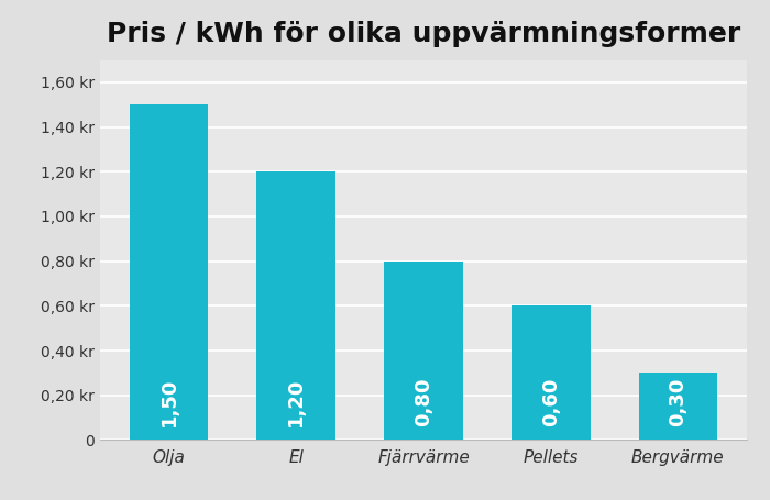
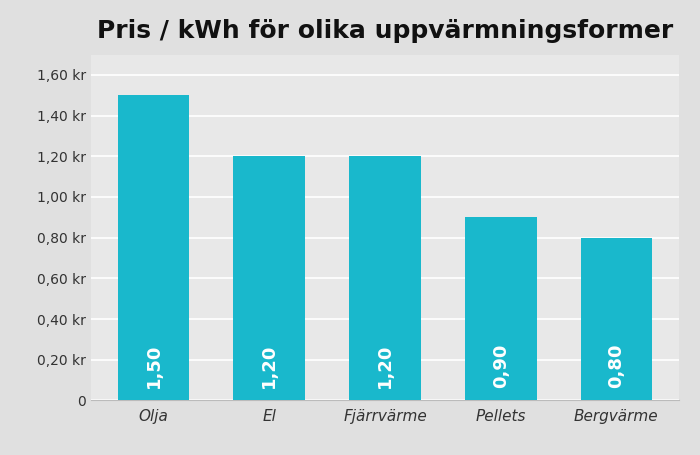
Fjärrvärme: 0,80 -> 1,20
Pellets: 0,60 -> 0,90
Bergvärme: 0,30 -> 0,80
